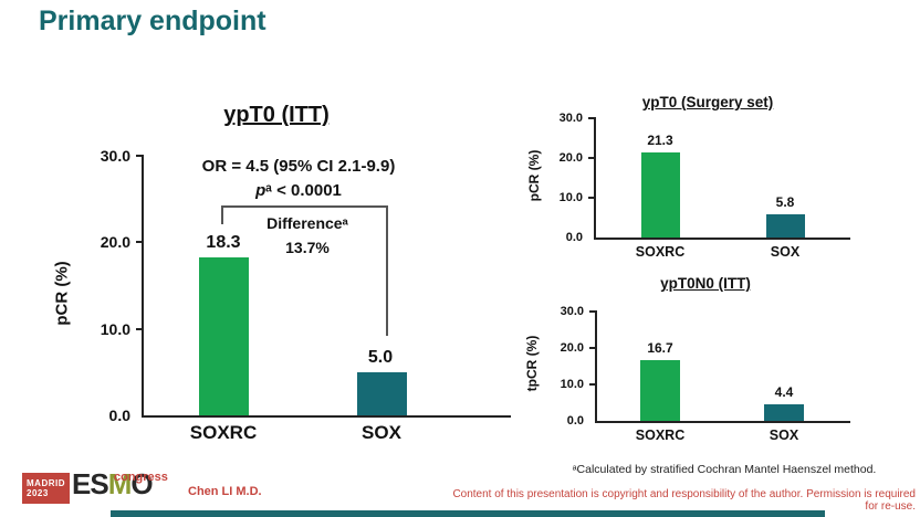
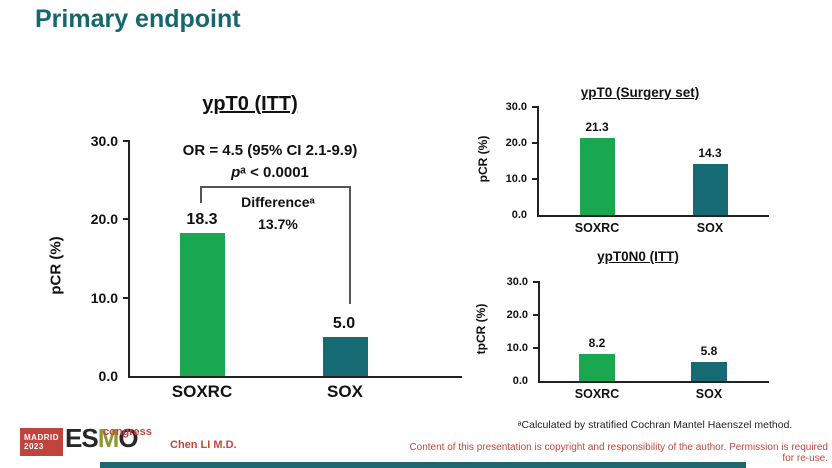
ypT0 (Surgery set)/SOX: 5.8 -> 14.3
ypT0N0 (ITT)/SOXRC: 16.7 -> 8.2
ypT0N0 (ITT)/SOX: 4.4 -> 5.8
